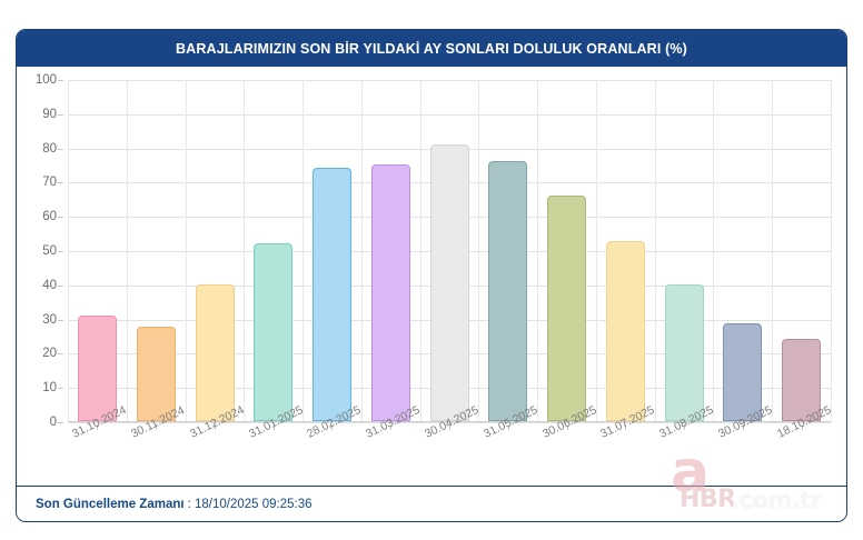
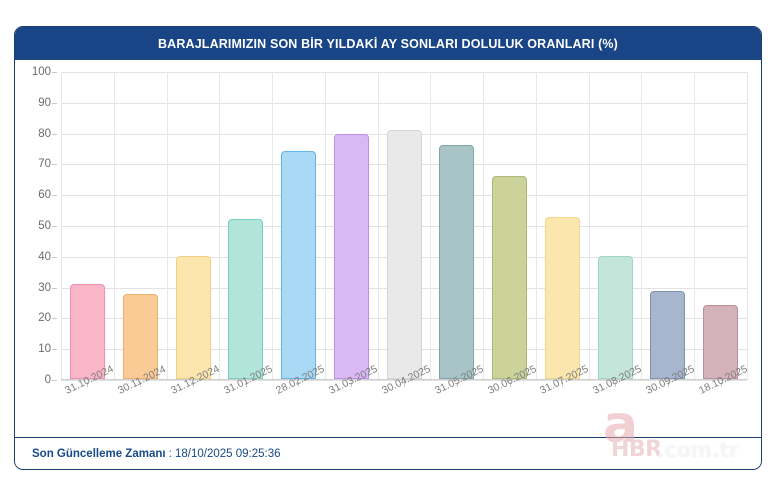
31.03.2025: 75 -> 80
